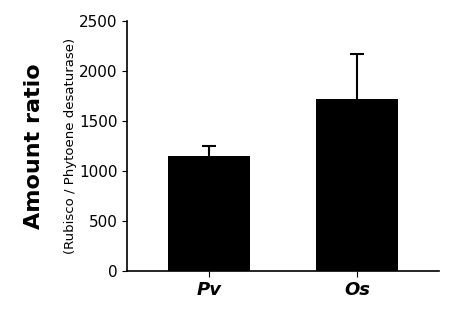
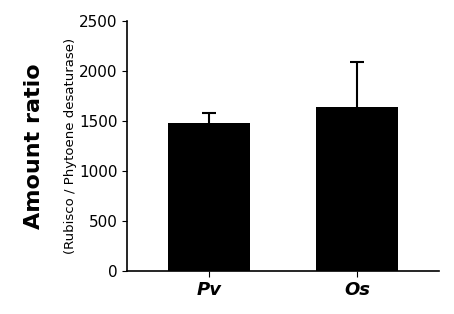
Pv: 1150 -> 1480
Os: 1720 -> 1640
